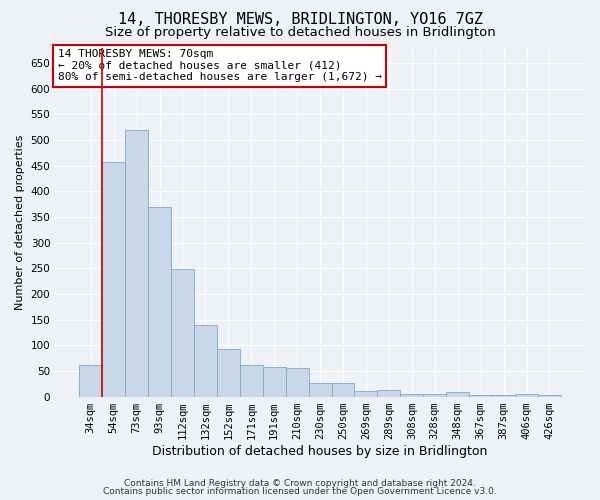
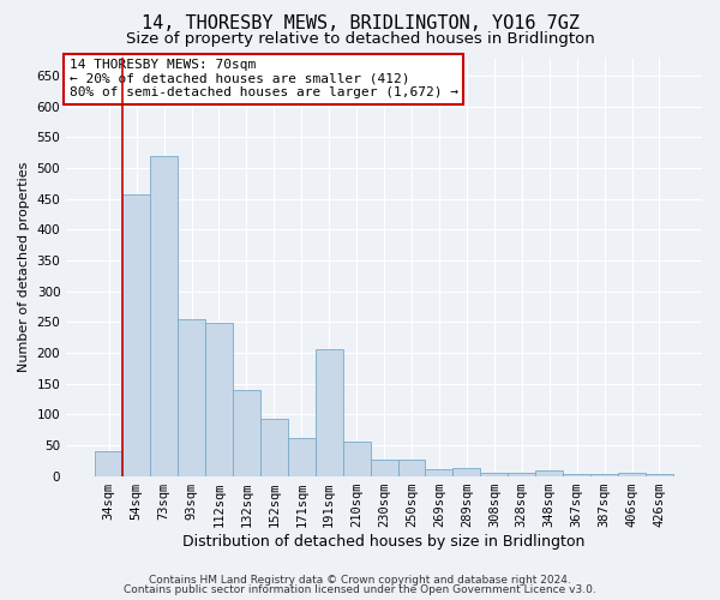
34sqm: 62 -> 40
93sqm: 370 -> 254
191sqm: 58 -> 206
